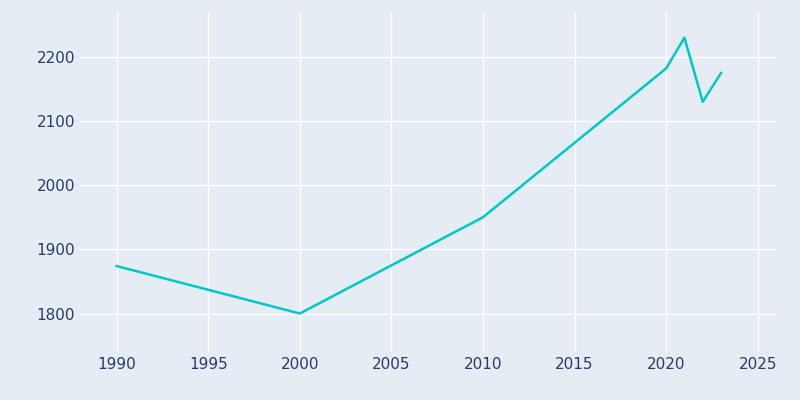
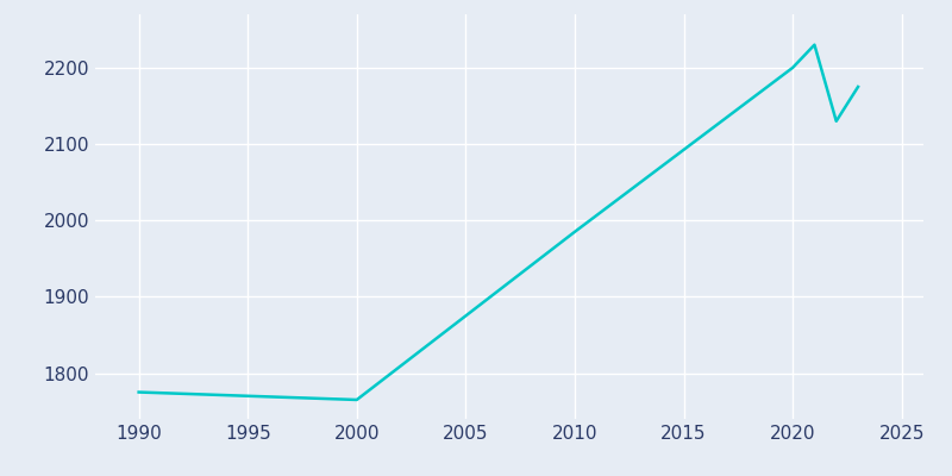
1990: 1874 -> 1775
2000: 1800 -> 1765
2010: 1950 -> 1985
2020: 2182 -> 2200
